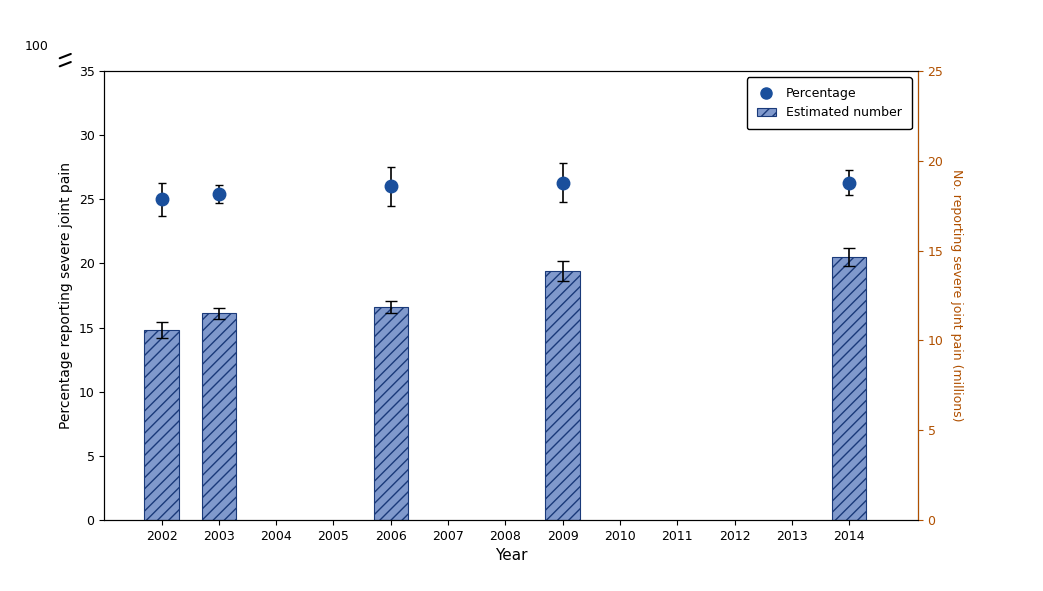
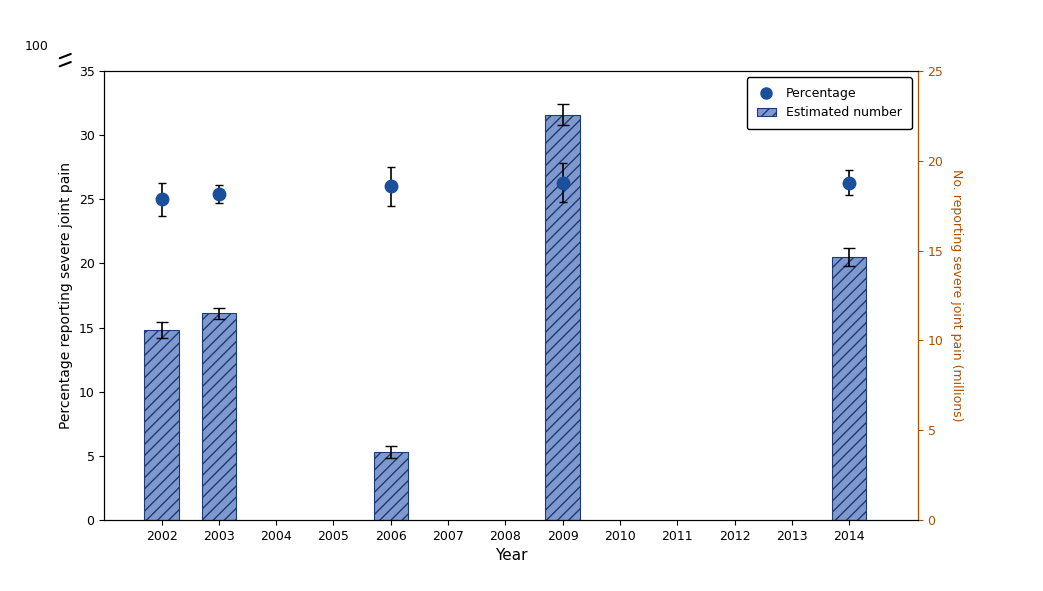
Estimated number/2006: 16.6 -> 5.3
Estimated number/2009: 19.4 -> 31.6
